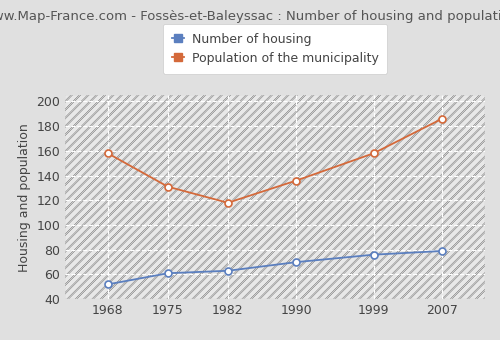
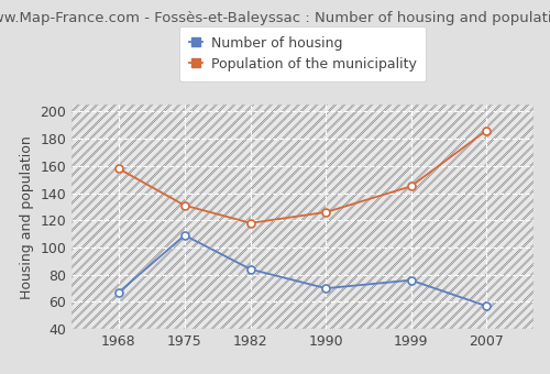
Number of housing/1968: 52 -> 67
Number of housing/1975: 61 -> 109
Number of housing/1982: 63 -> 84
Population of the municipality/1990: 136 -> 126
Population of the municipality/1999: 158 -> 145
Number of housing/2007: 79 -> 57
